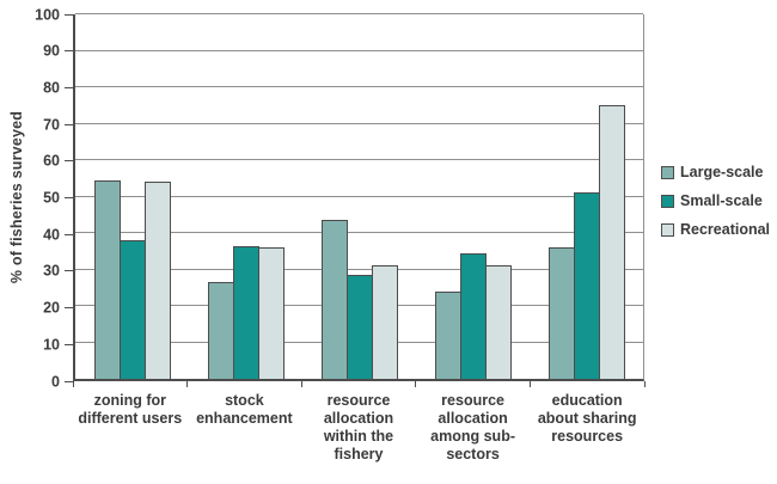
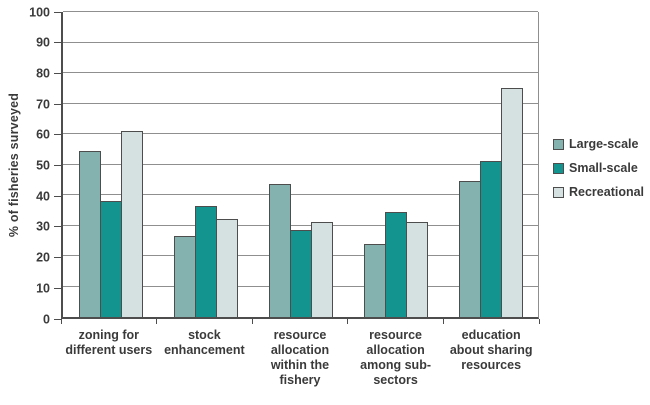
Recreational/zoning for different users: 54 -> 61
Recreational/stock enhancement: 36 -> 32
Large-scale/education about sharing resources: 36 -> 44
